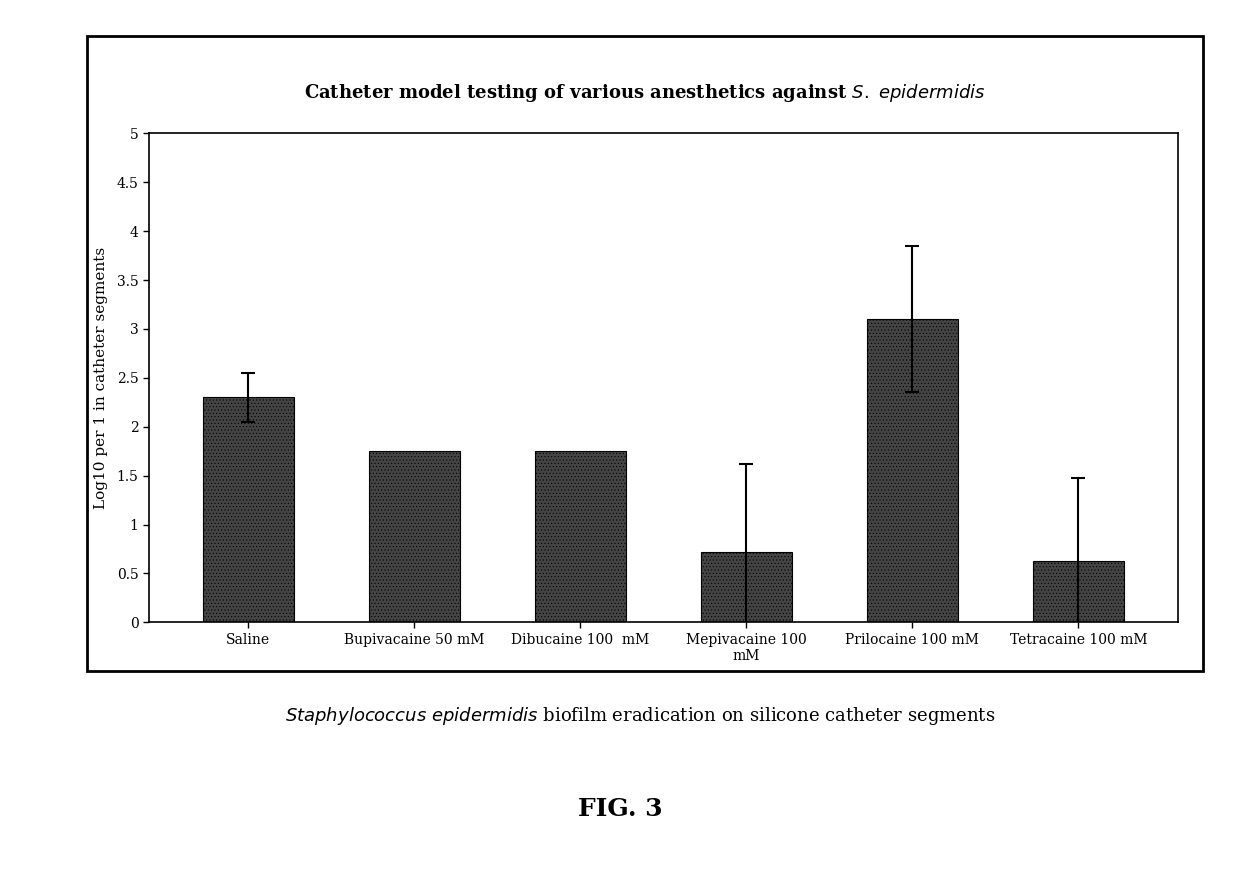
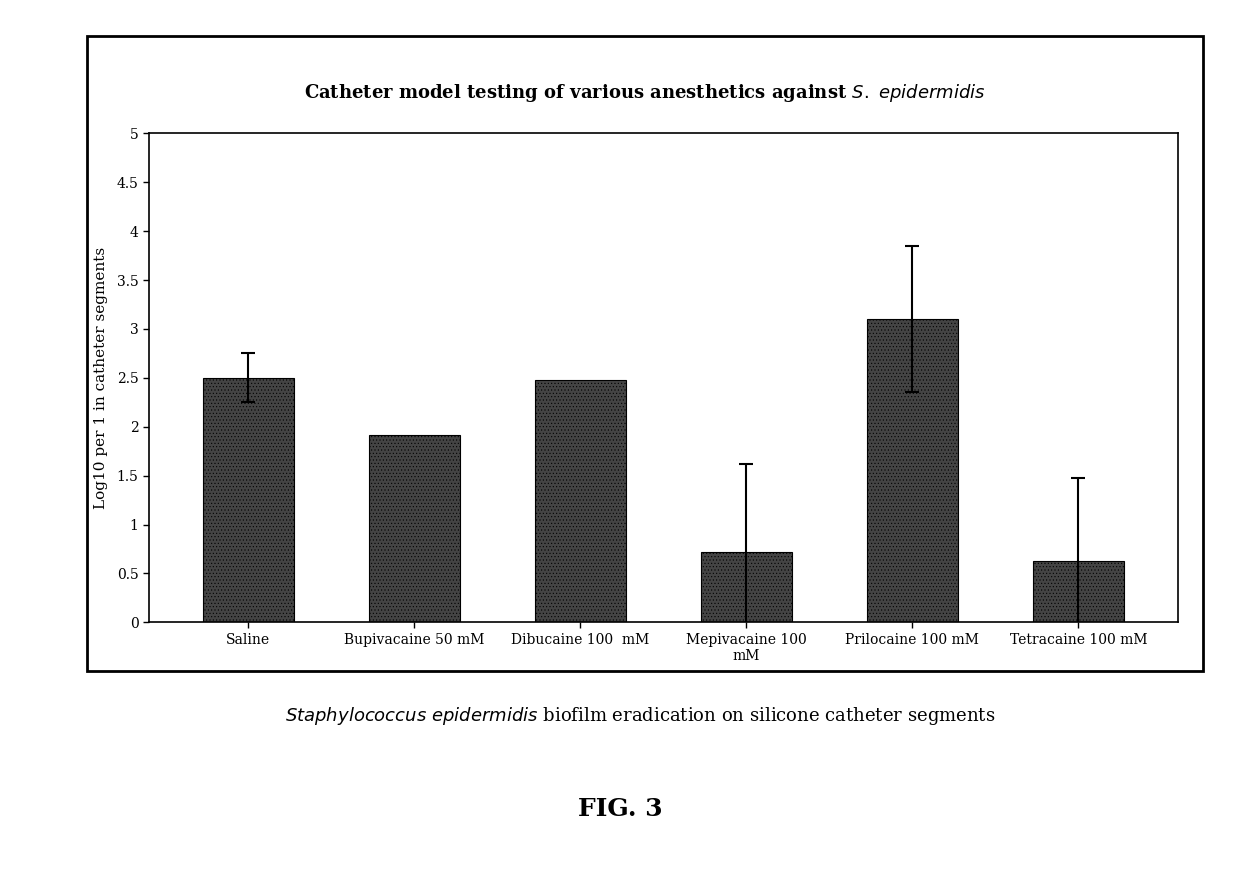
Saline: 2.30 -> 2.50
Bupivacaine 50 mM: 1.75 -> 1.92
Dibucaine 100 mM: 1.75 -> 2.48
